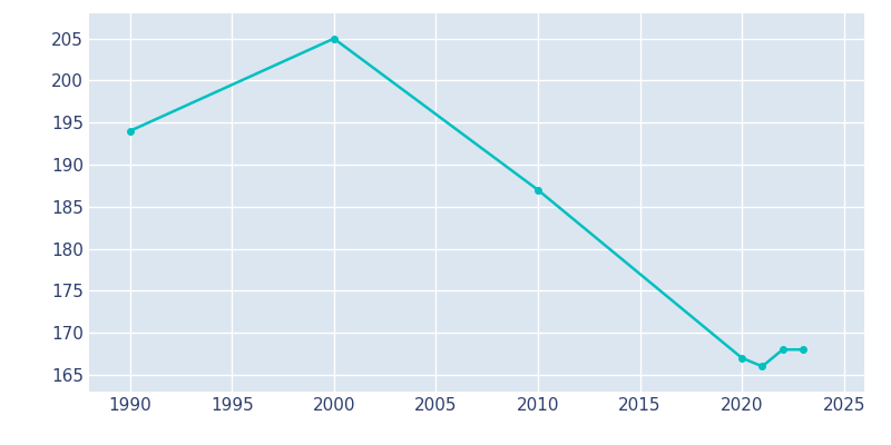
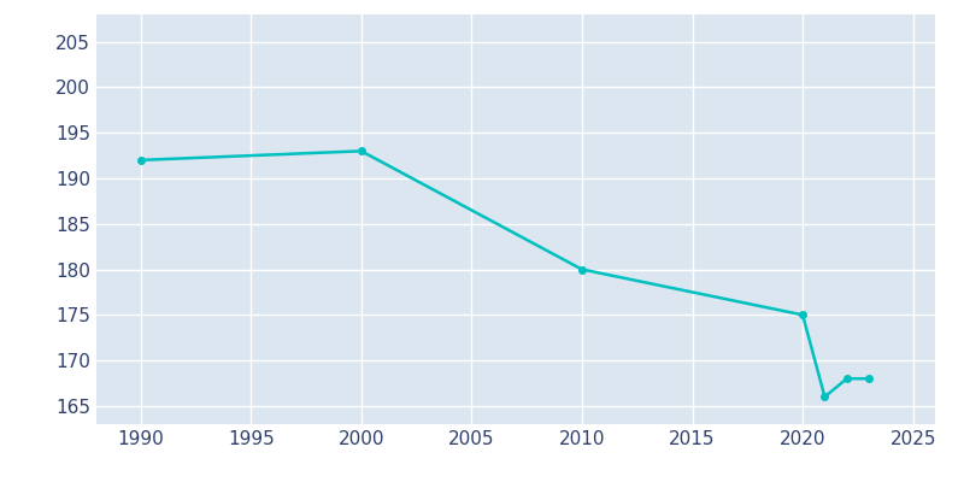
1990: 194 -> 192
2000: 205 -> 193
2010: 187 -> 180
2020: 167 -> 175
